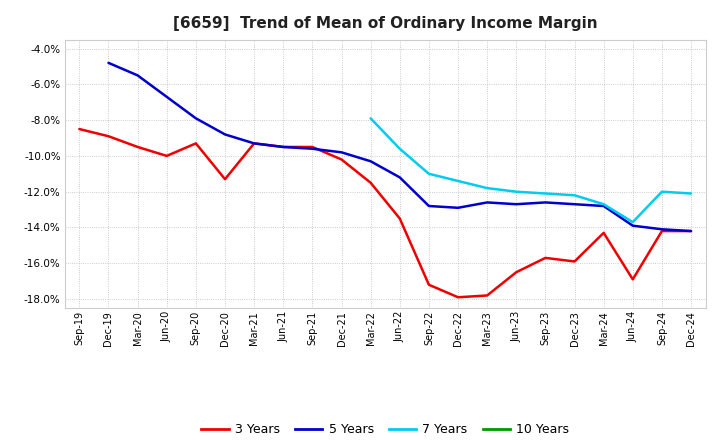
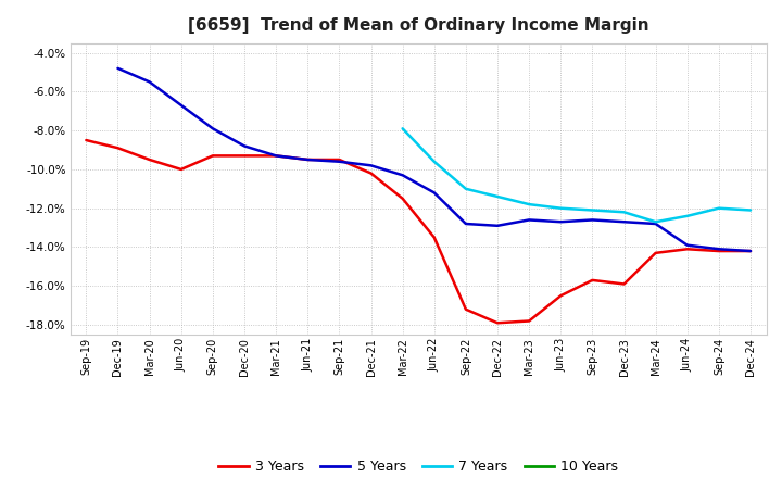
3 Years/Dec-20: -11.3% -> -9.3%
3 Years/Jun-24: -16.9% -> -14.1%
7 Years/Jun-24: -13.7% -> -12.4%
